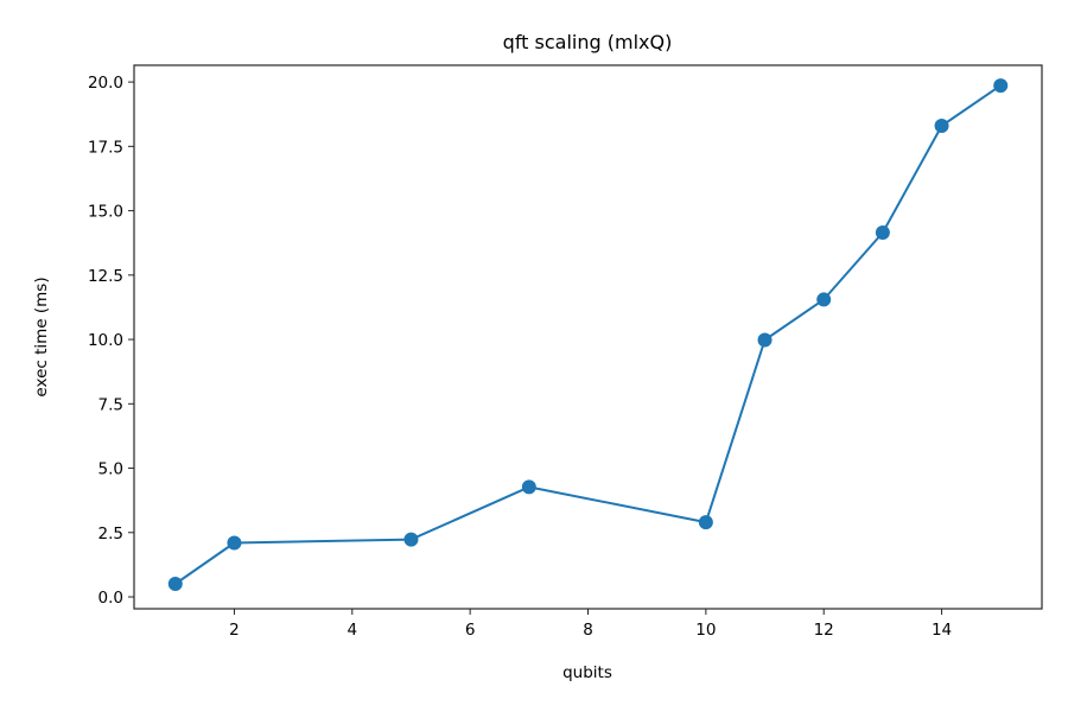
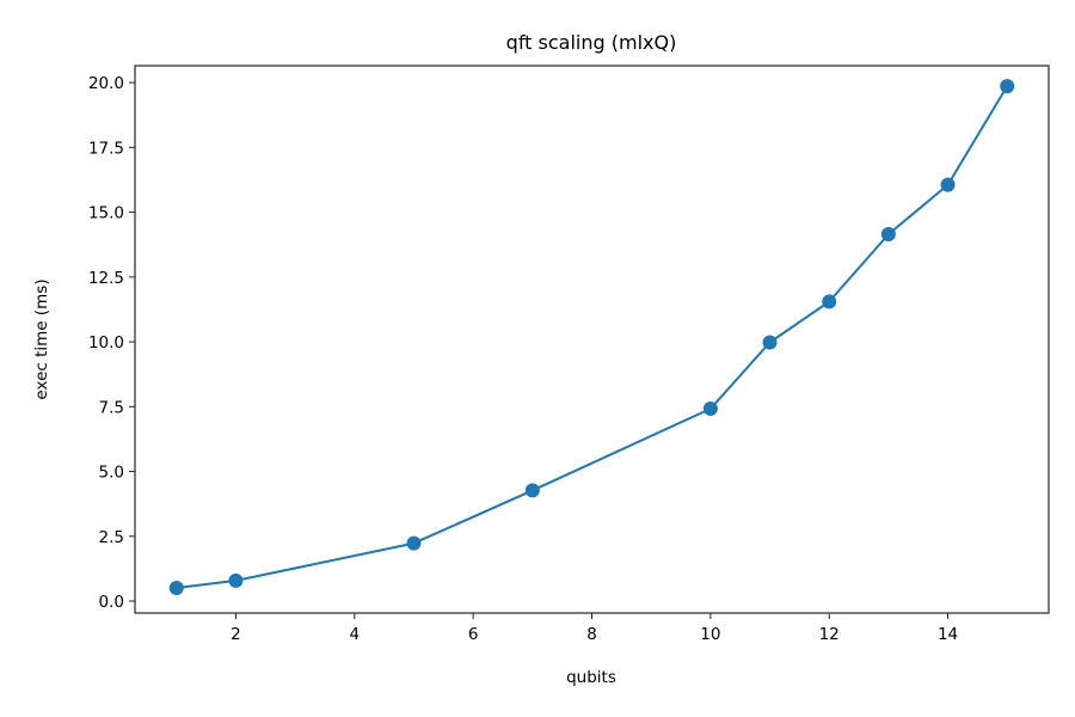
2: 2.1 -> 0.8
10: 2.9 -> 7.4
14: 18.3 -> 16.1
